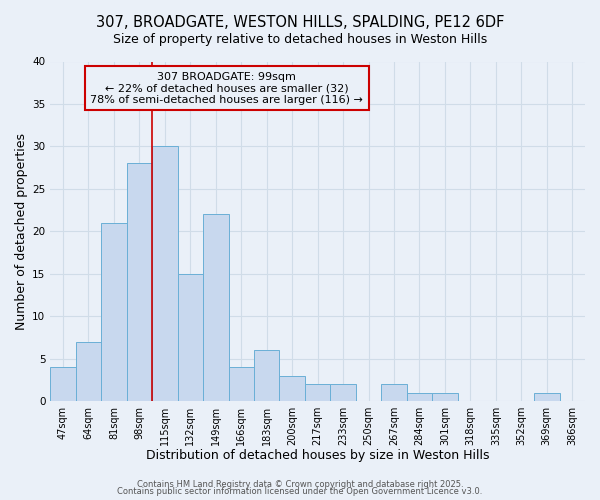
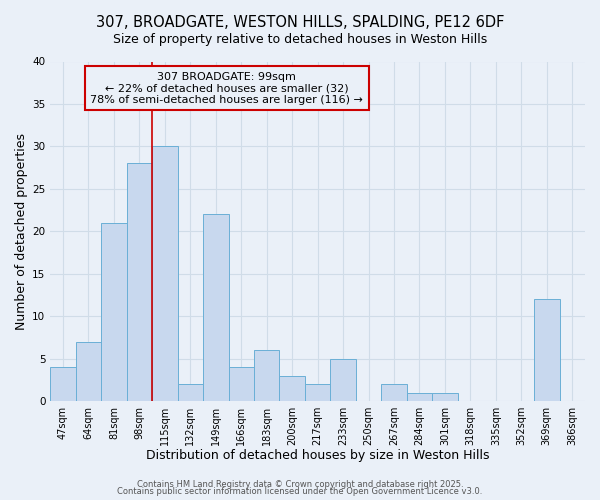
132sqm: 15 -> 2
233sqm: 2 -> 5
369sqm: 1 -> 12
